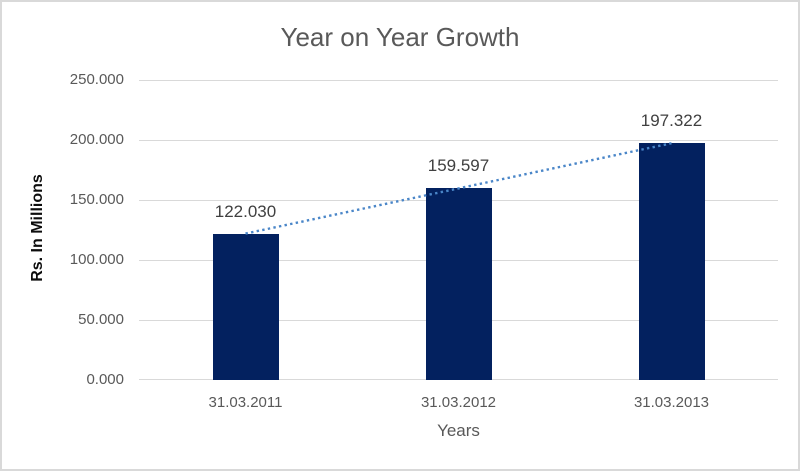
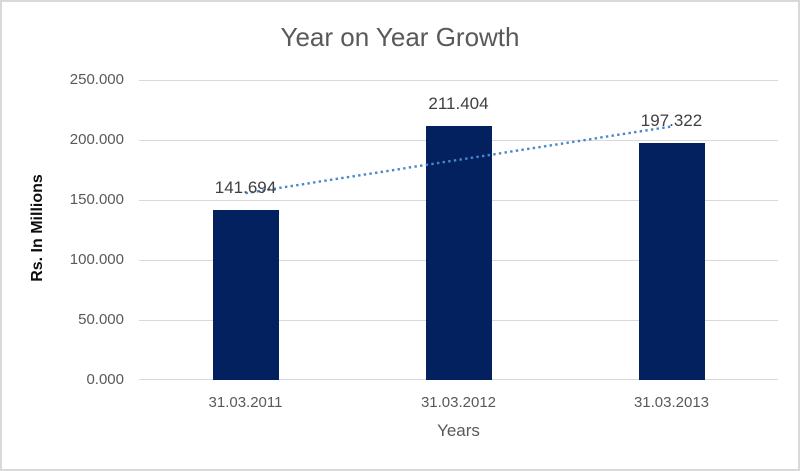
31.03.2011: 122.030 -> 141.694
31.03.2012: 159.597 -> 211.404
